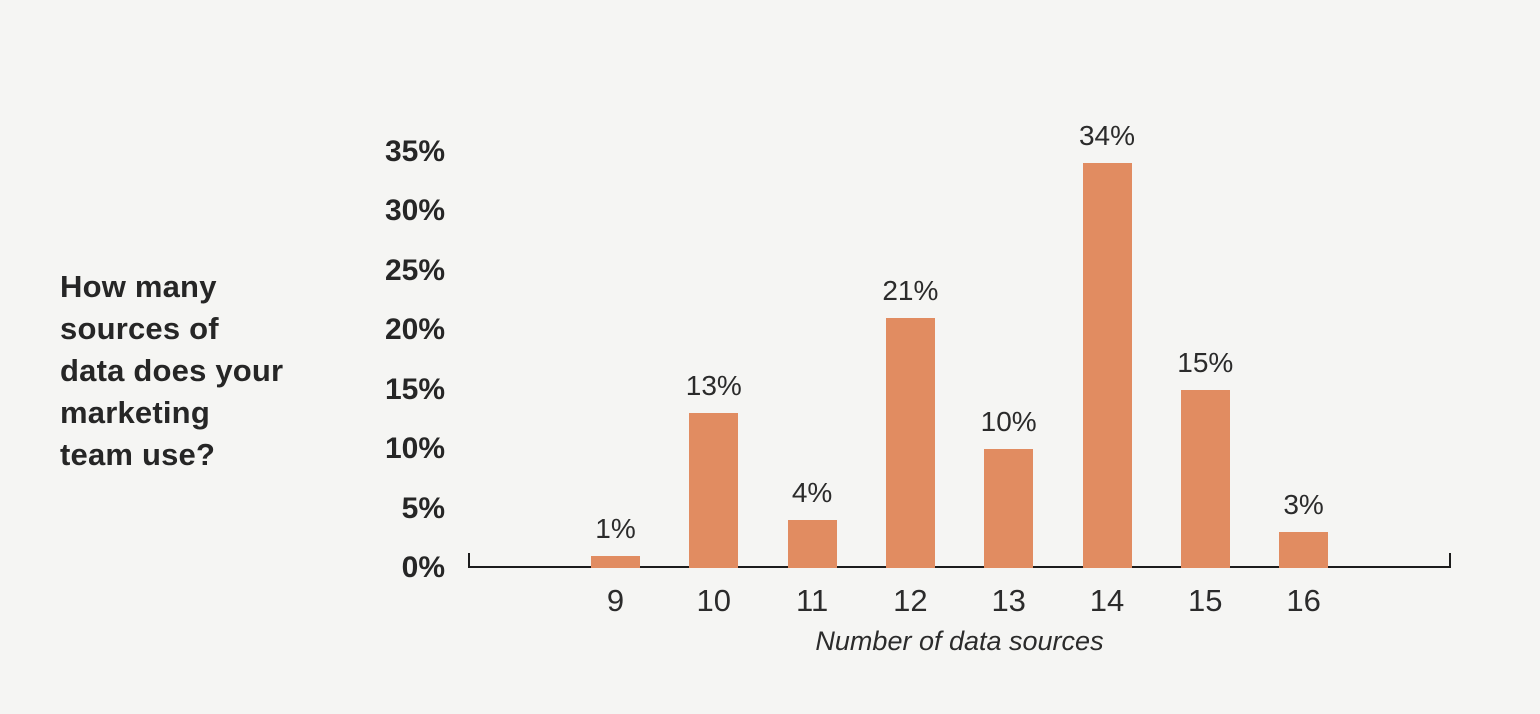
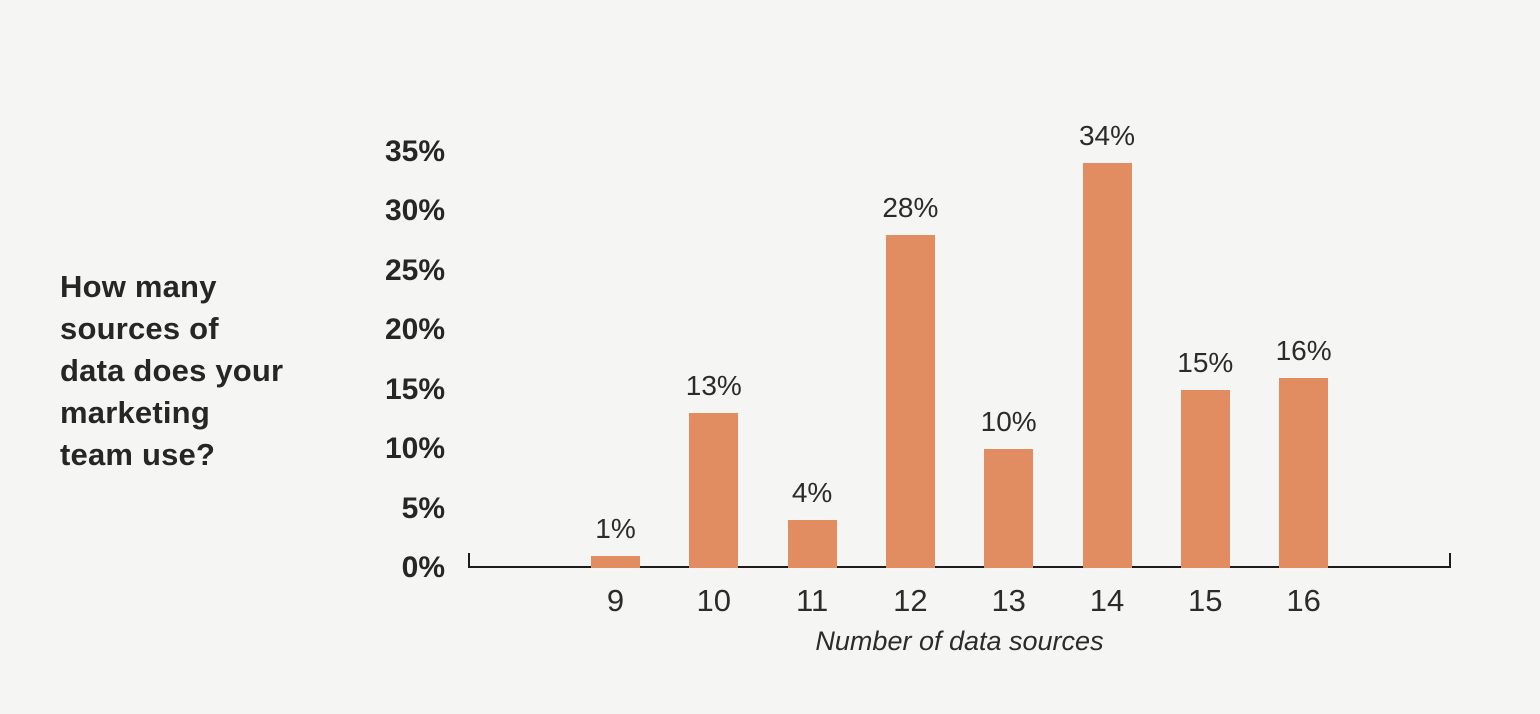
12: 21% -> 28%
16: 3% -> 16%
